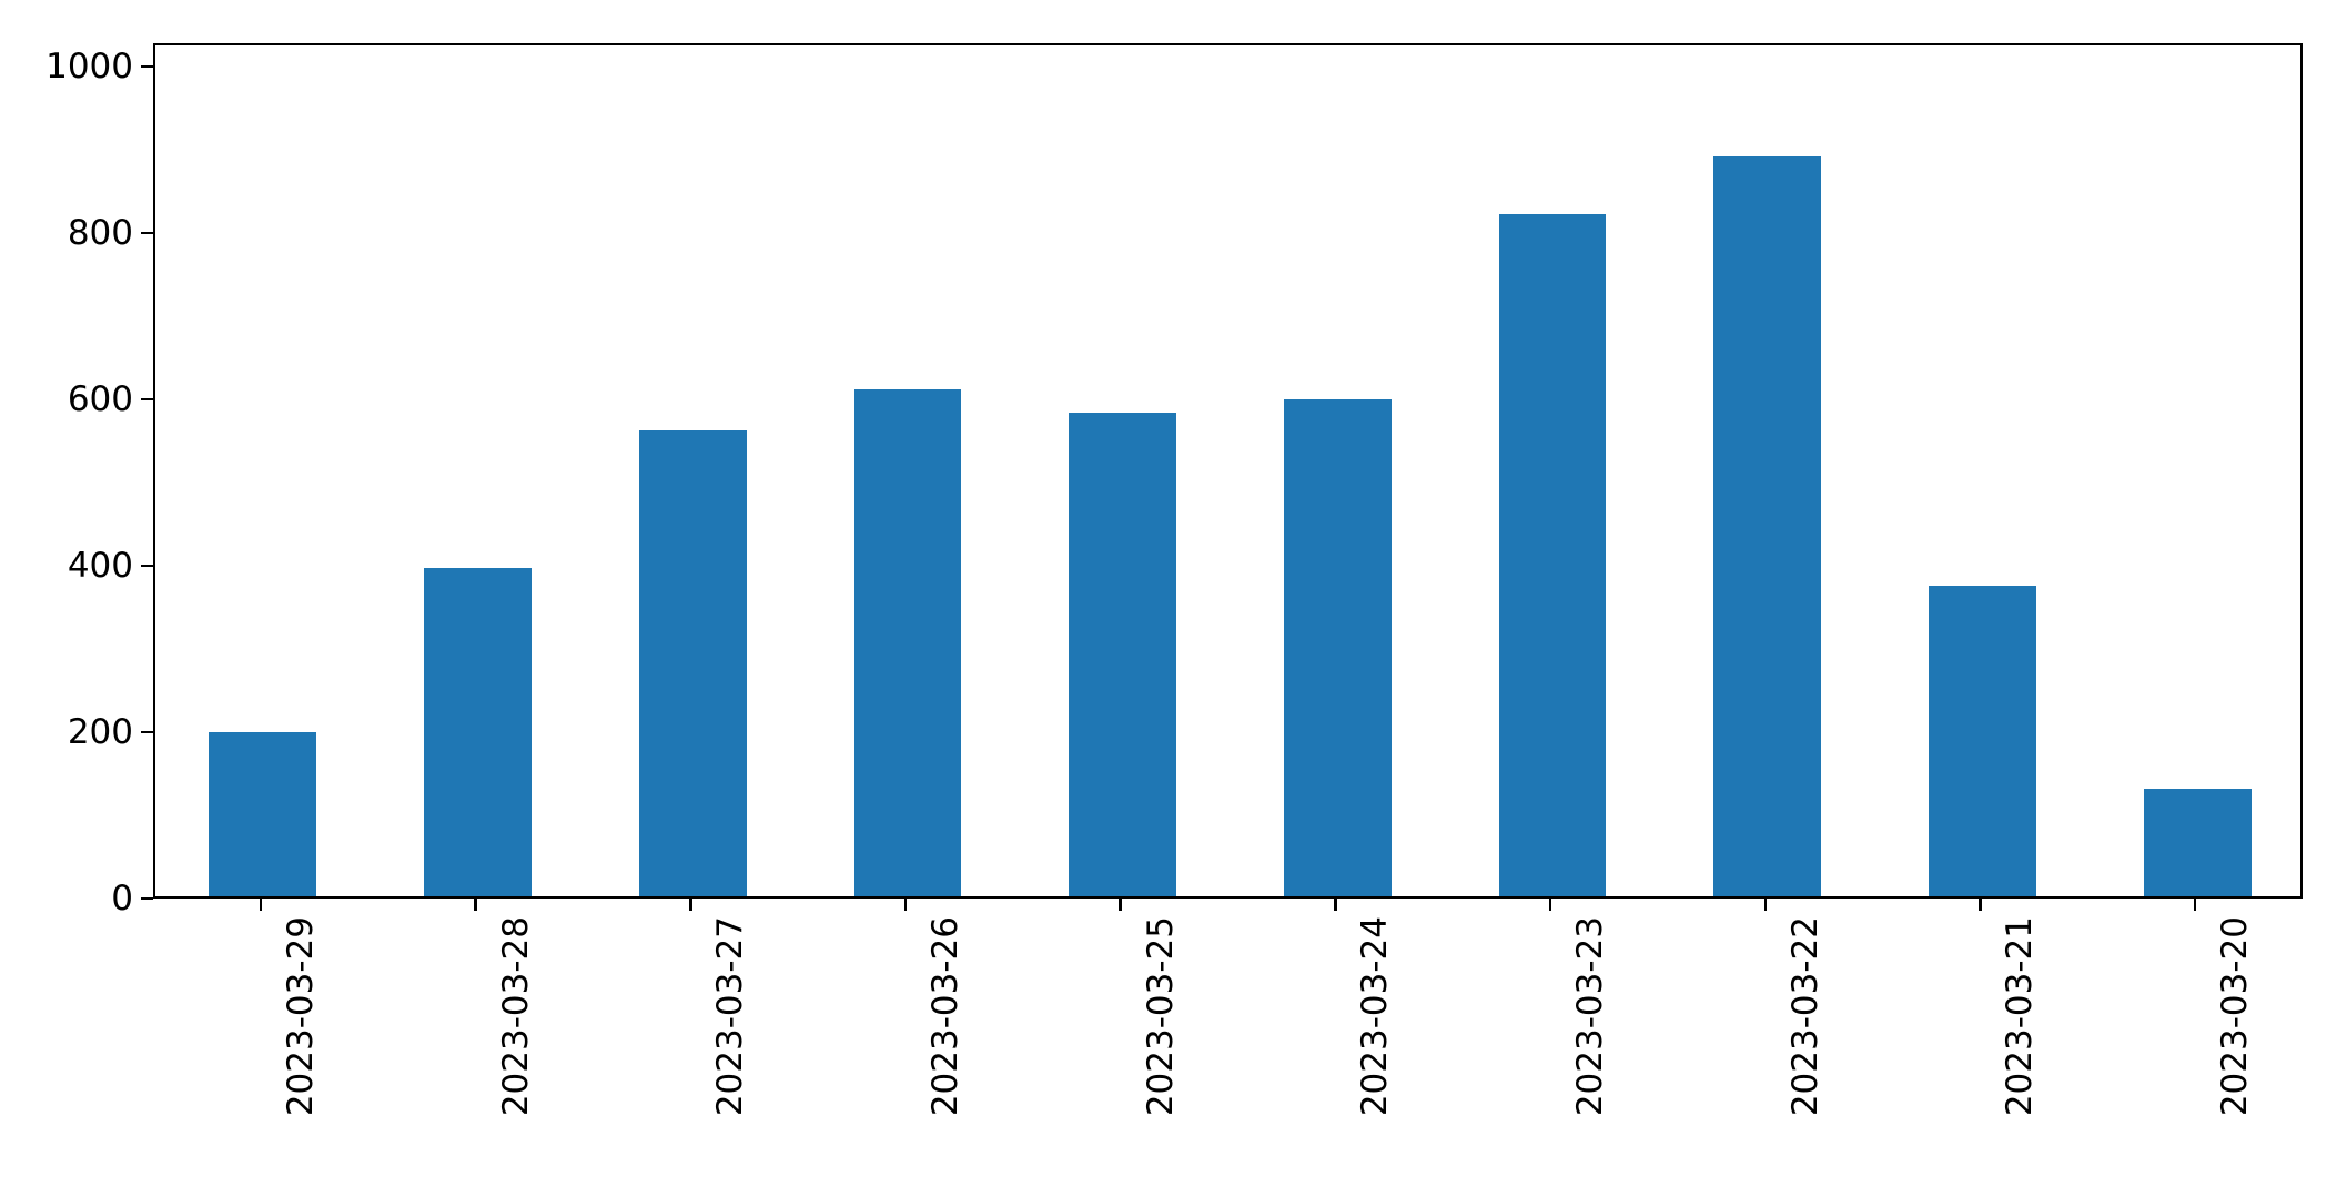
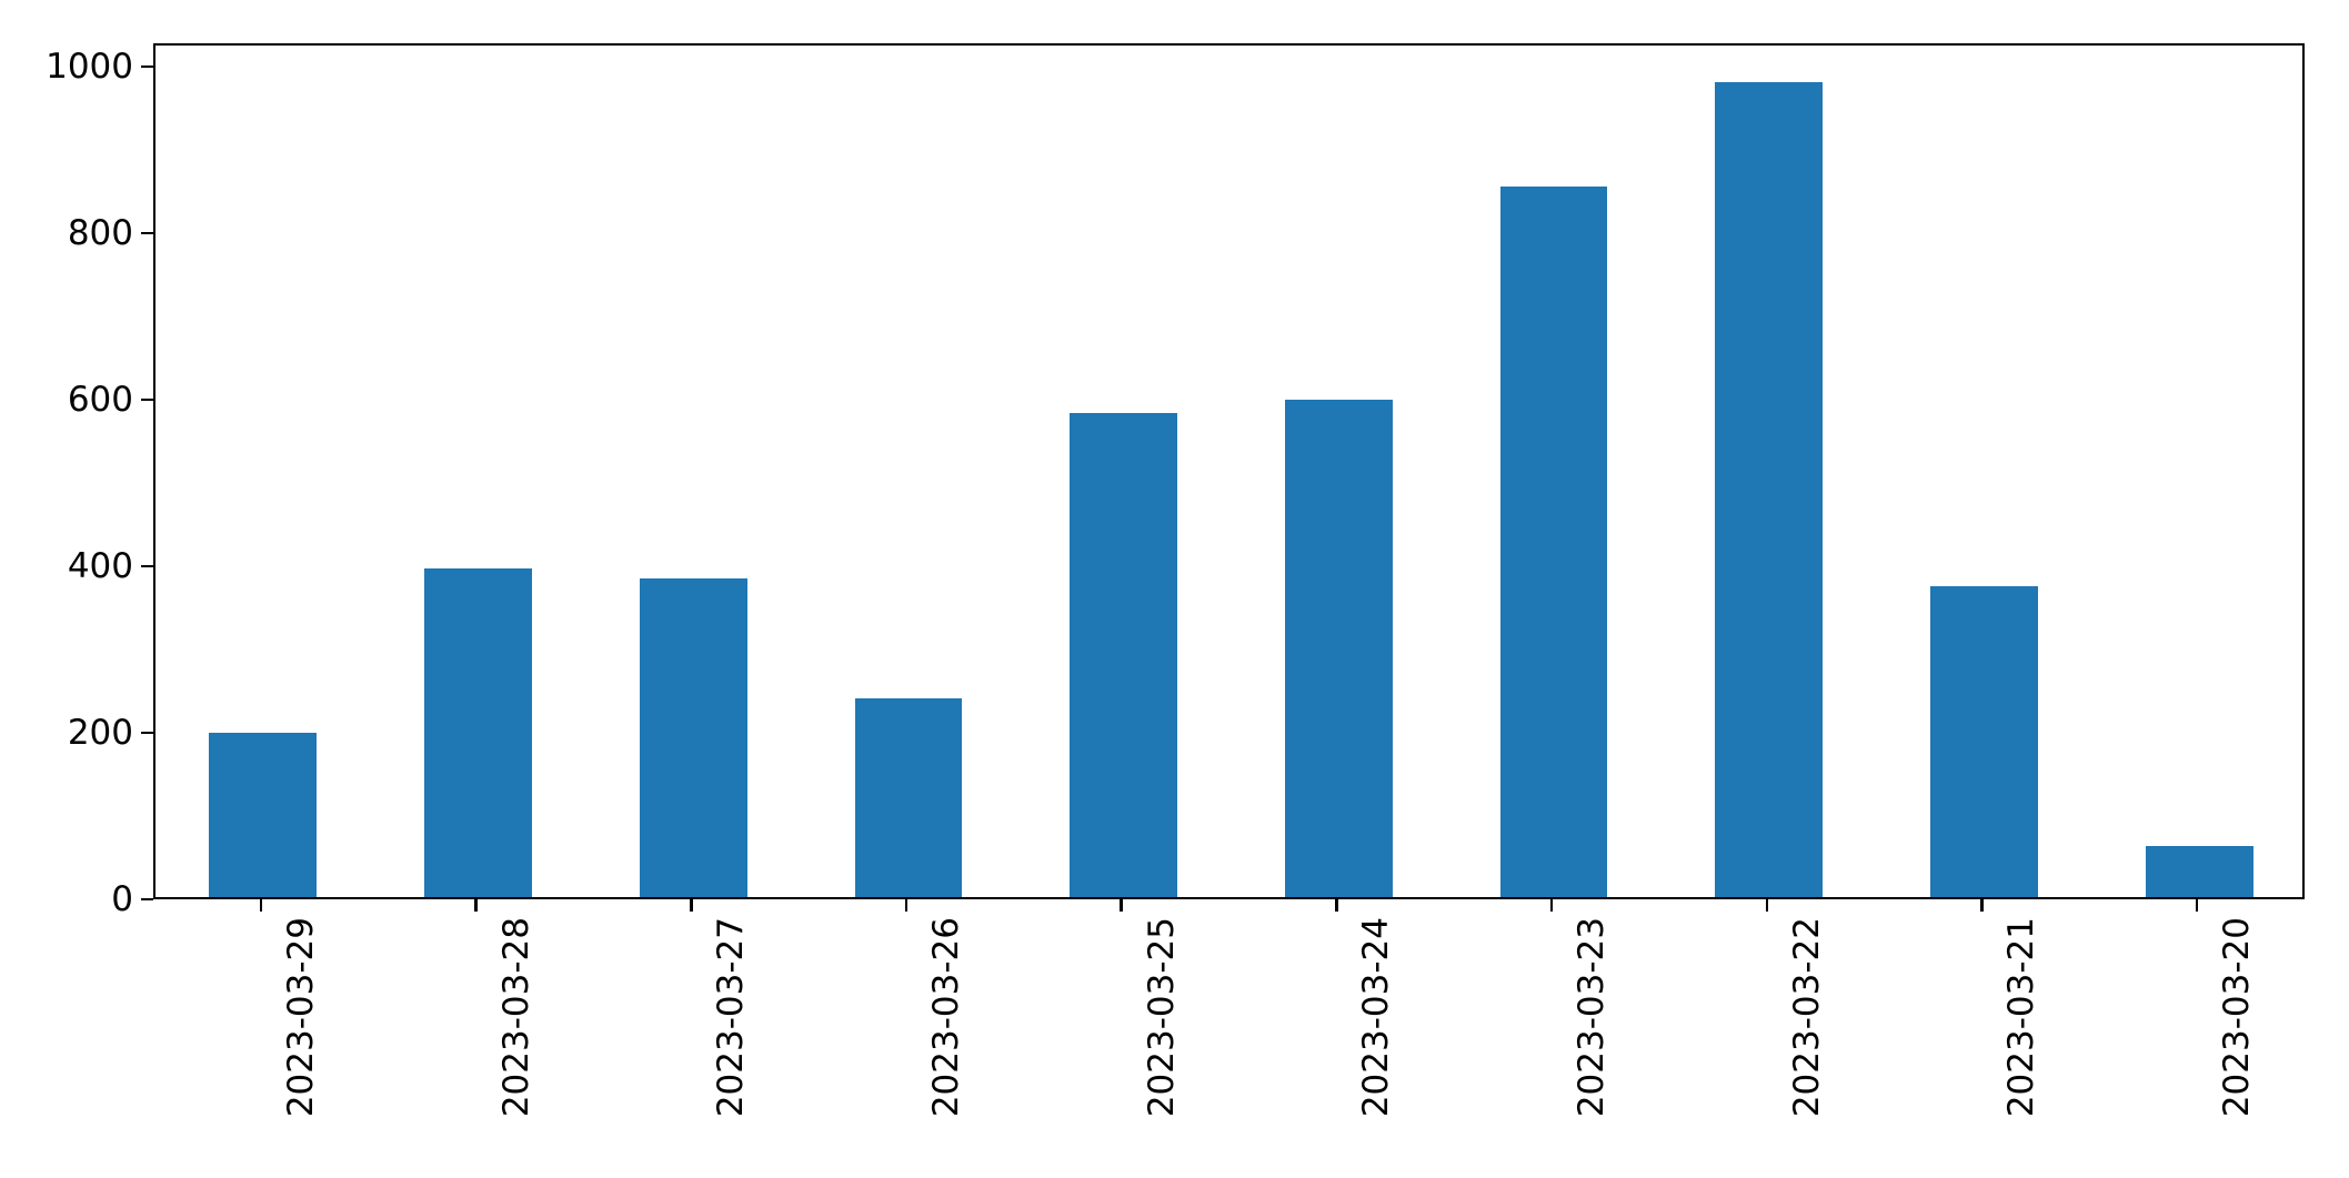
2023-03-27: 560 -> 380
2023-03-26: 610 -> 240
2023-03-23: 820 -> 850
2023-03-22: 890 -> 980
2023-03-20: 130 -> 60
